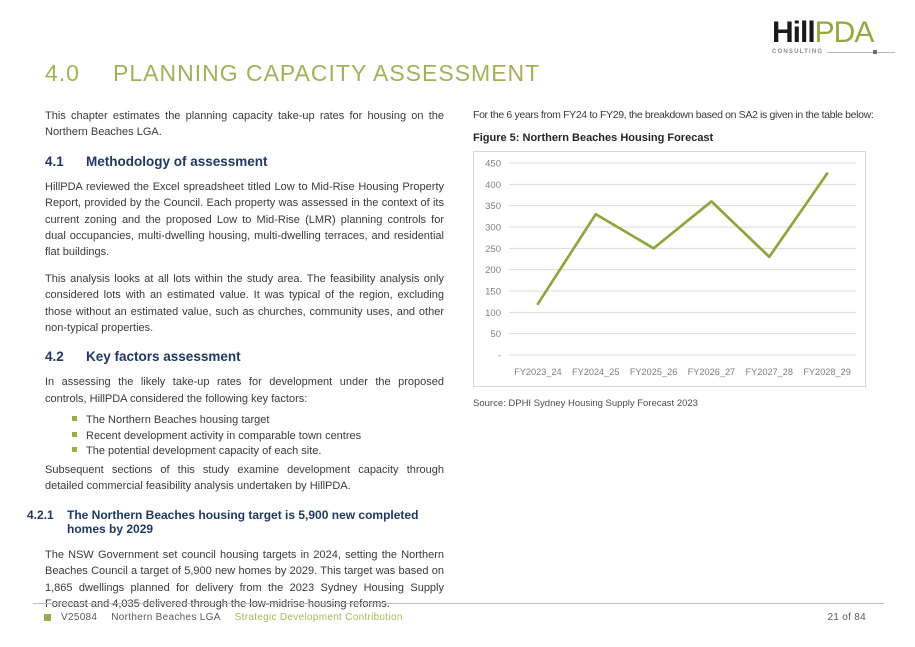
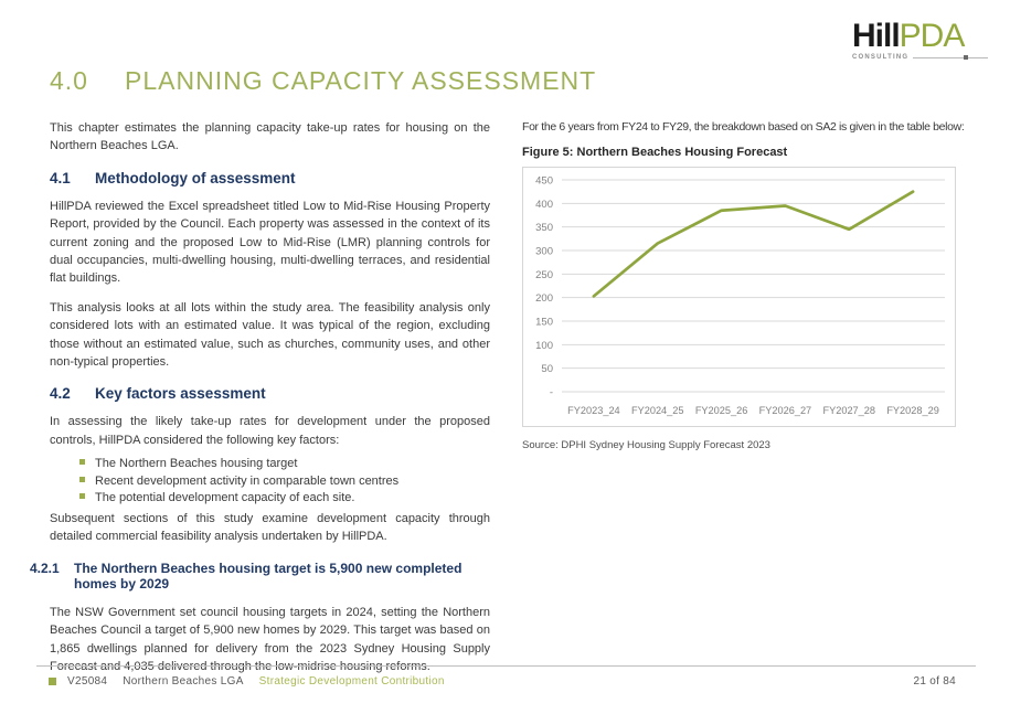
FY2023_24: 120 -> 200
FY2024_25: 330 -> 320
FY2025_26: 250 -> 380
FY2026_27: 360 -> 400
FY2027_28: 230 -> 340
